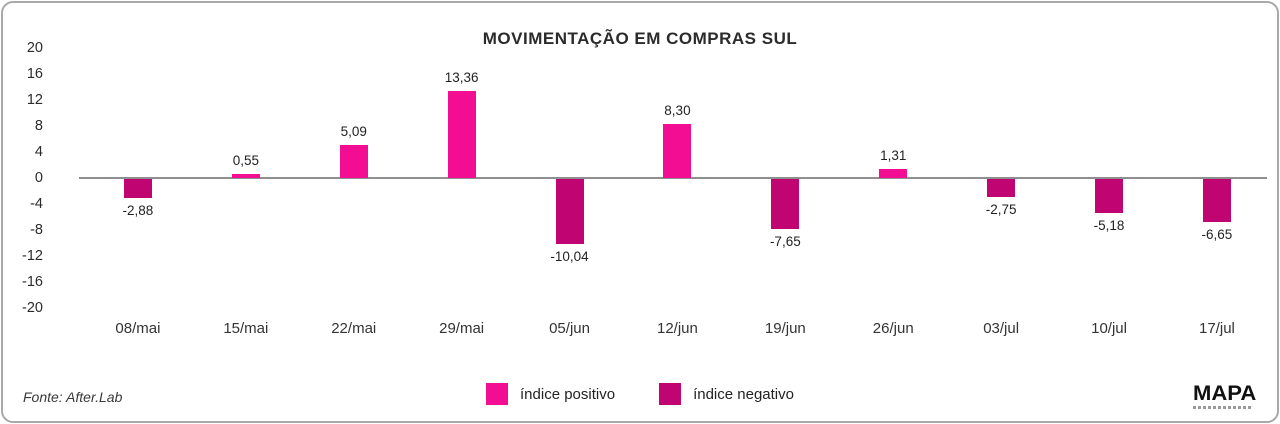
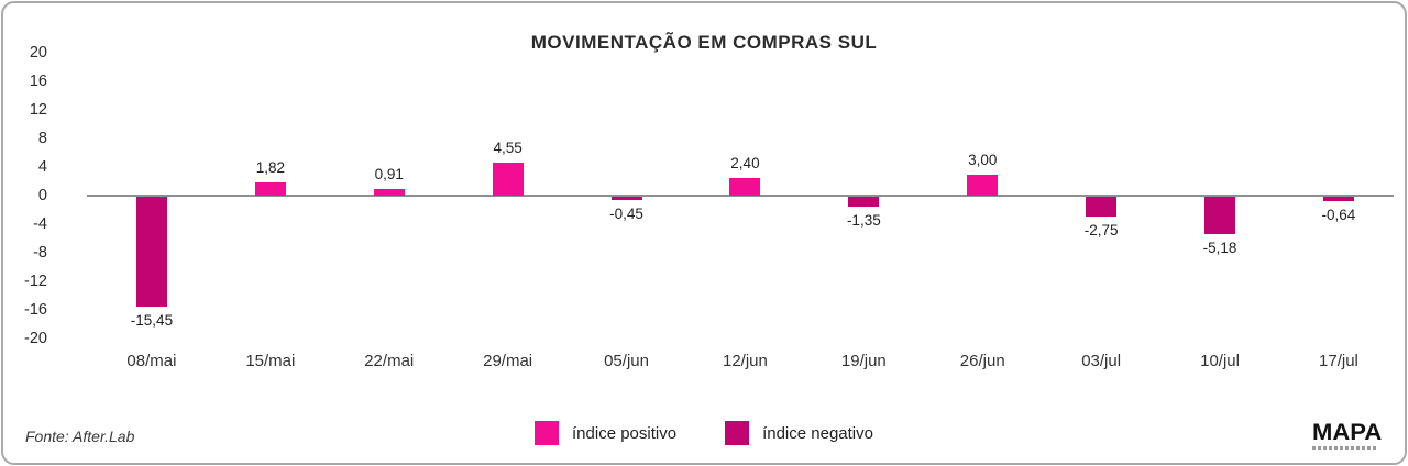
08/mai: -2,88 -> -15,45
15/mai: 0,55 -> 1,82
22/mai: 5,09 -> 0,91
29/mai: 13,36 -> 4,55
05/jun: -10,04 -> -0,45
12/jun: 8,30 -> 2,40
19/jun: -7,65 -> -1,35
26/jun: 1,31 -> 3,00
17/jul: -6,65 -> -0,64
